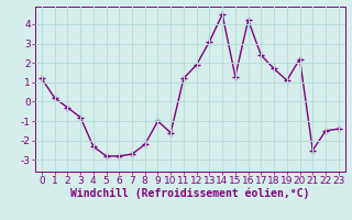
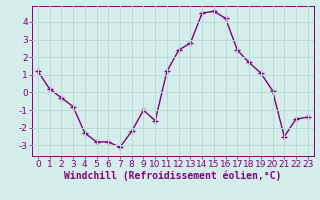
7: -2.7 -> -3.1
12: 1.9 -> 2.4
13: 3.1 -> 2.8
15: 1.3 -> 4.6
20: 2.2 -> 0.1
